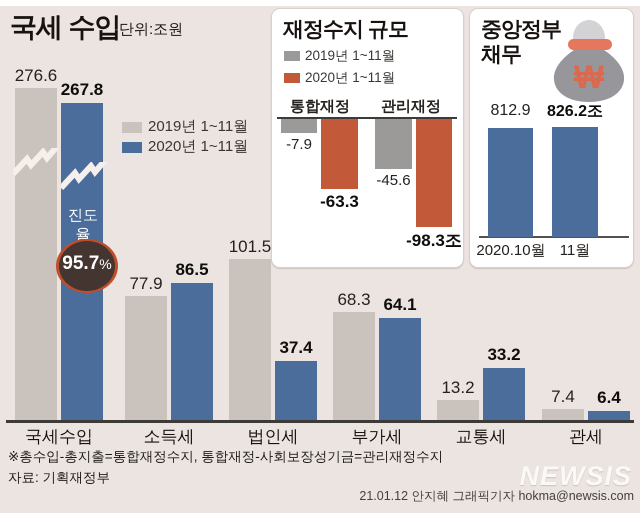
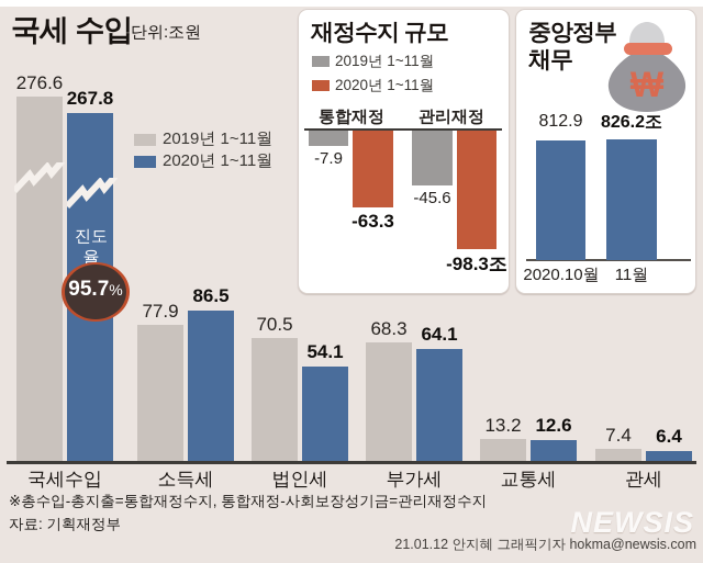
국세 수입/2019년 1~11월/법인세: 101.5 -> 70.5
국세 수입/2020년 1~11월/법인세: 37.4 -> 54.1
국세 수입/2020년 1~11월/교통세: 33.2 -> 12.6
